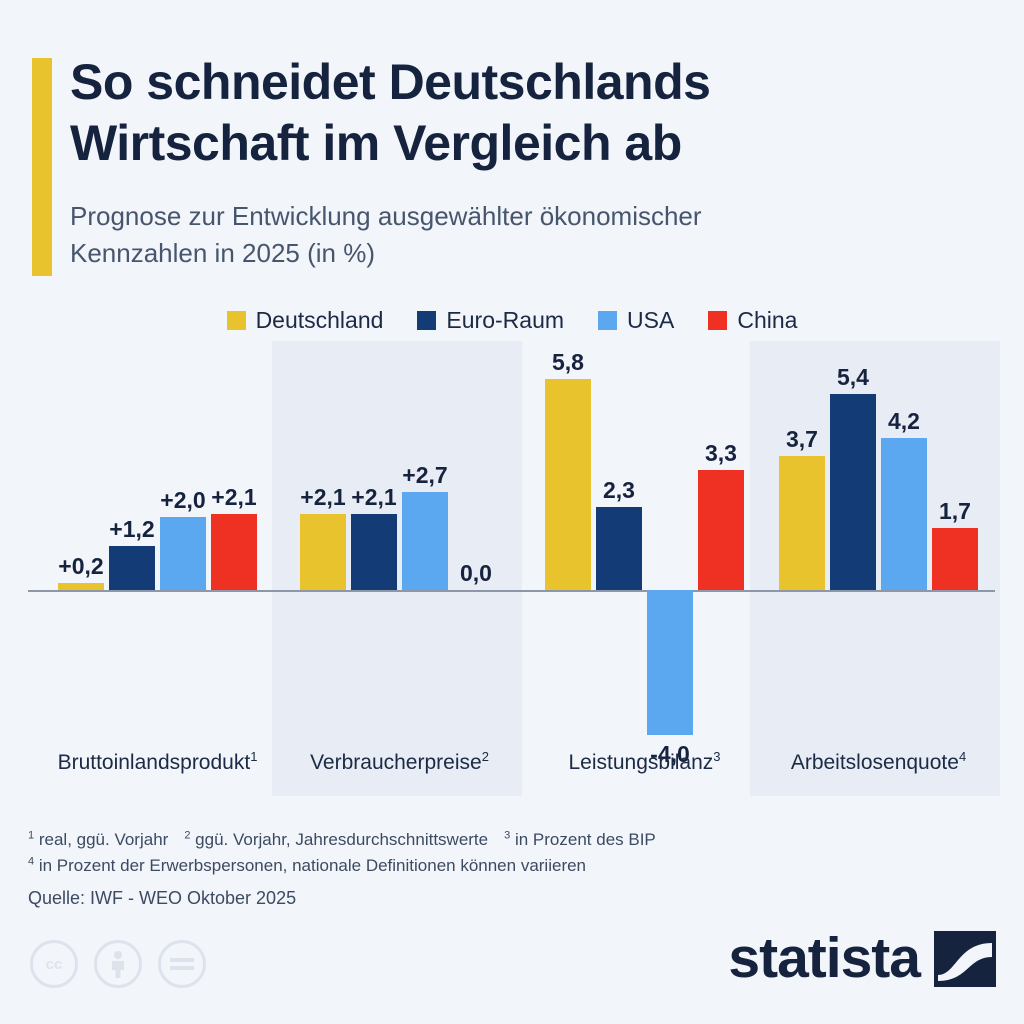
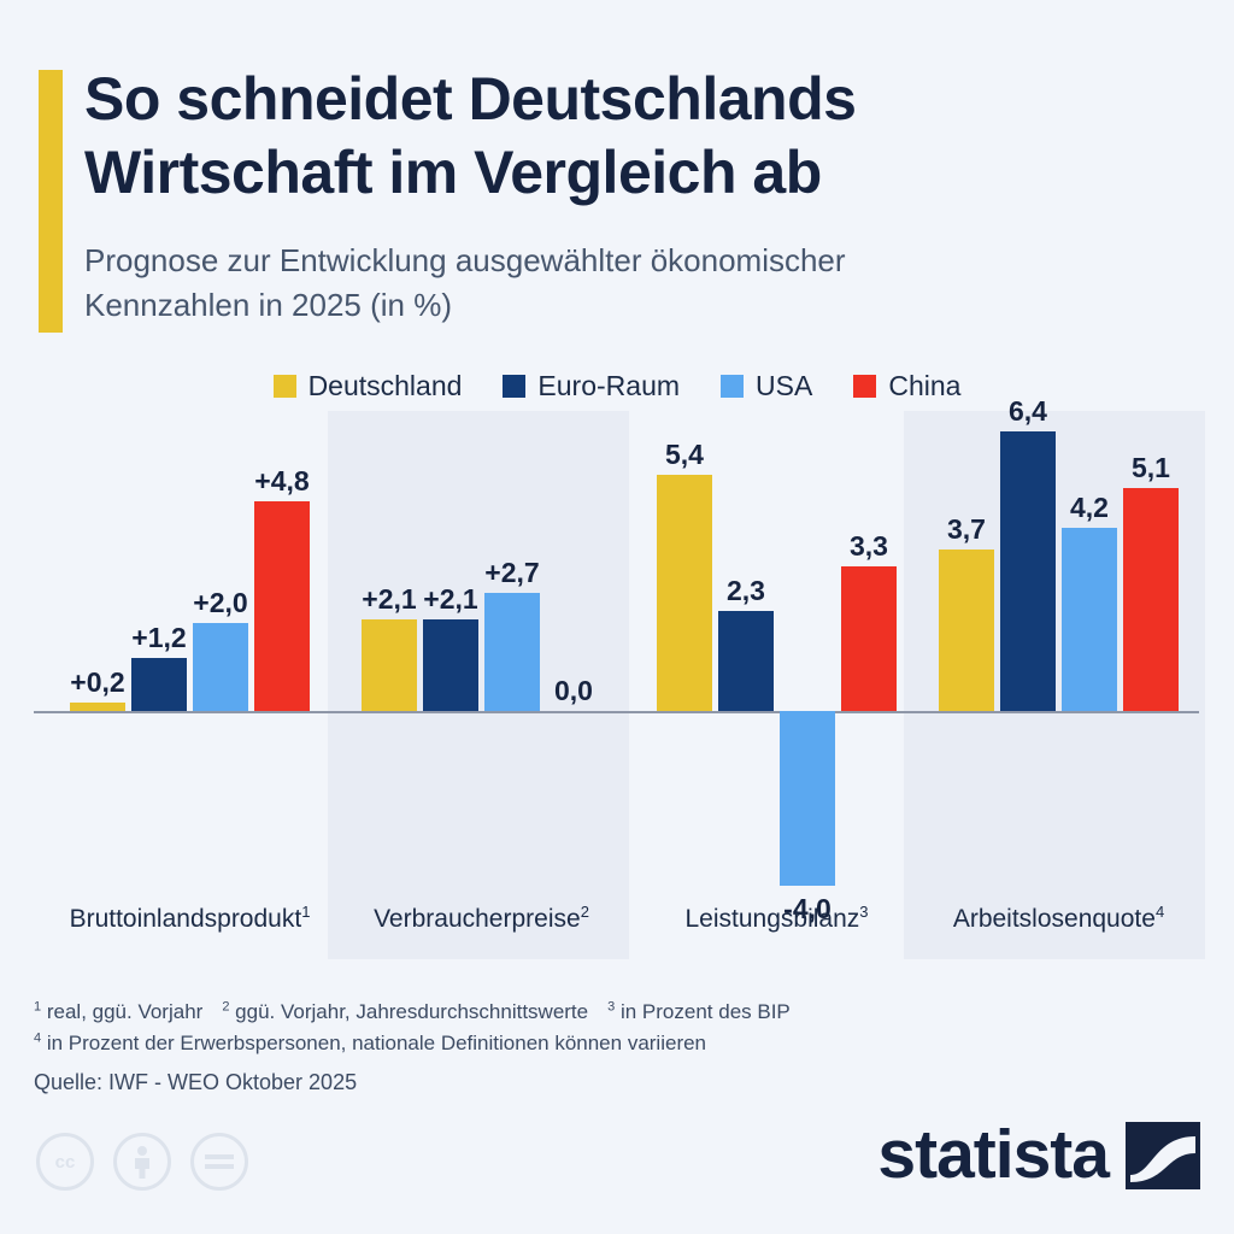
China/Bruttoinlandsprodukt: +2,1 -> +4,8
Deutschland/Leistungsbilanz: 5,8 -> 5,4
Euro-Raum/Arbeitslosenquote: 5,4 -> 6,4
China/Arbeitslosenquote: 1,7 -> 5,1
